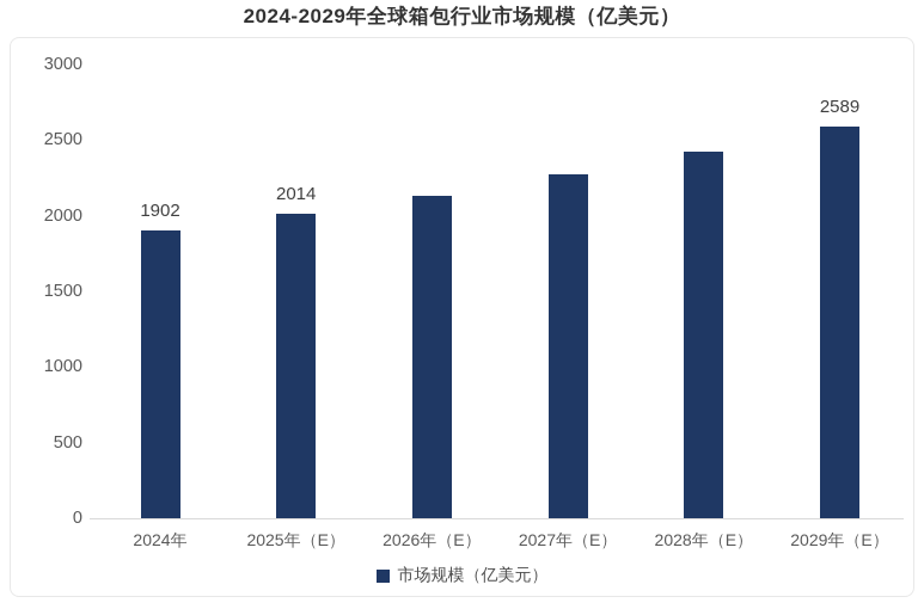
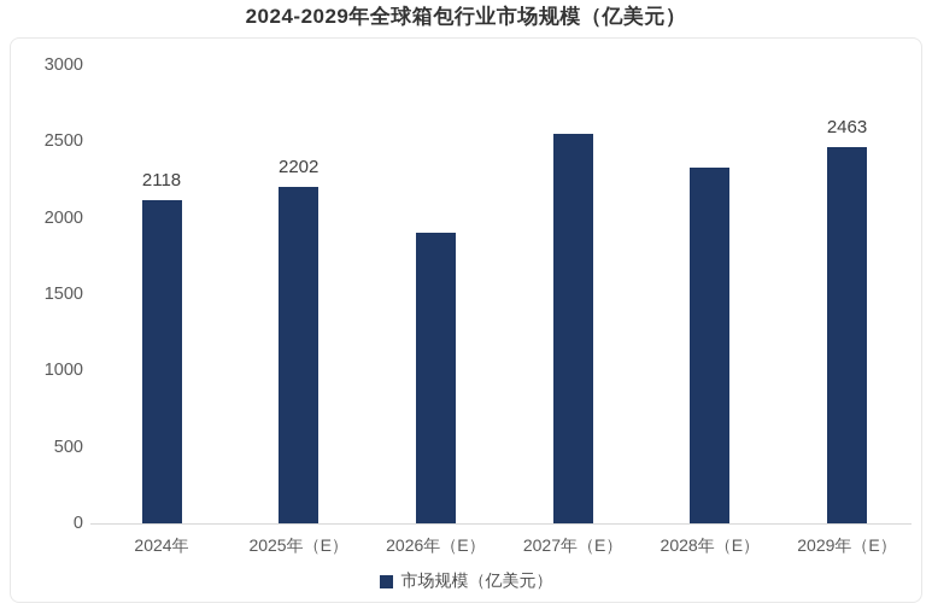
2024年: 1902 -> 2118
2025年（E）: 2014 -> 2202
2026年（E）: 2140 -> 1900
2027年（E）: 2280 -> 2550
2028年（E）: 2420 -> 2330
2029年（E）: 2589 -> 2463
